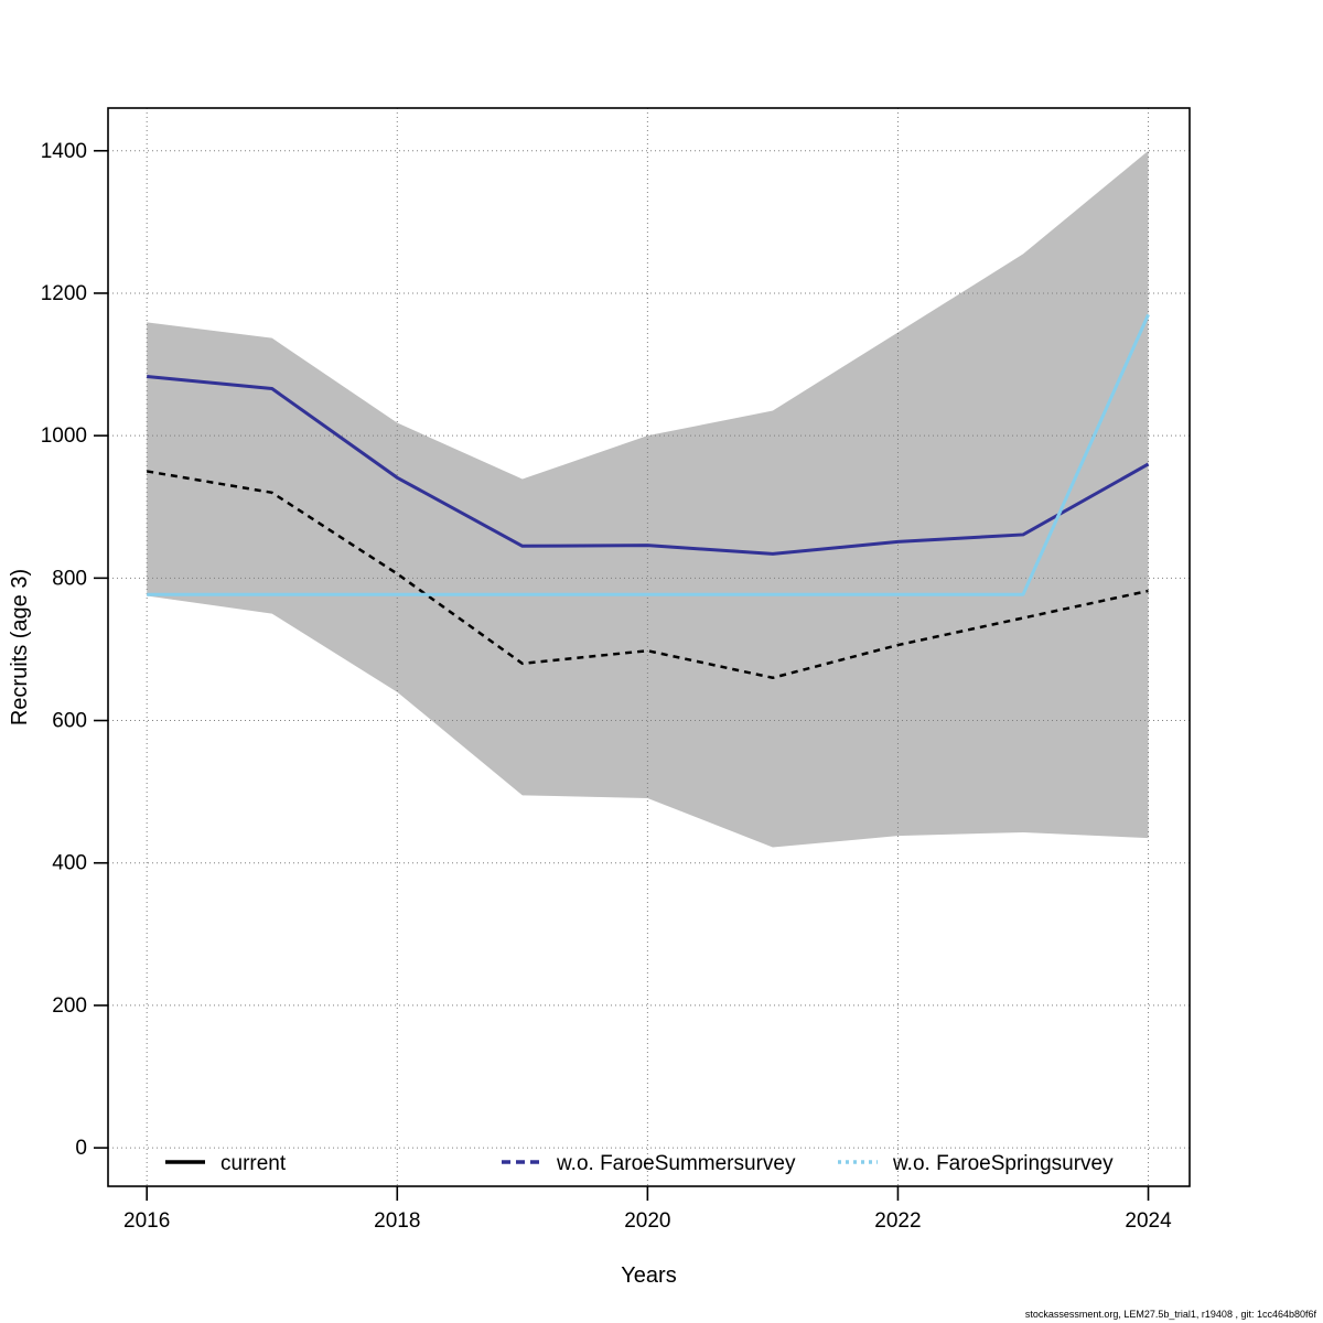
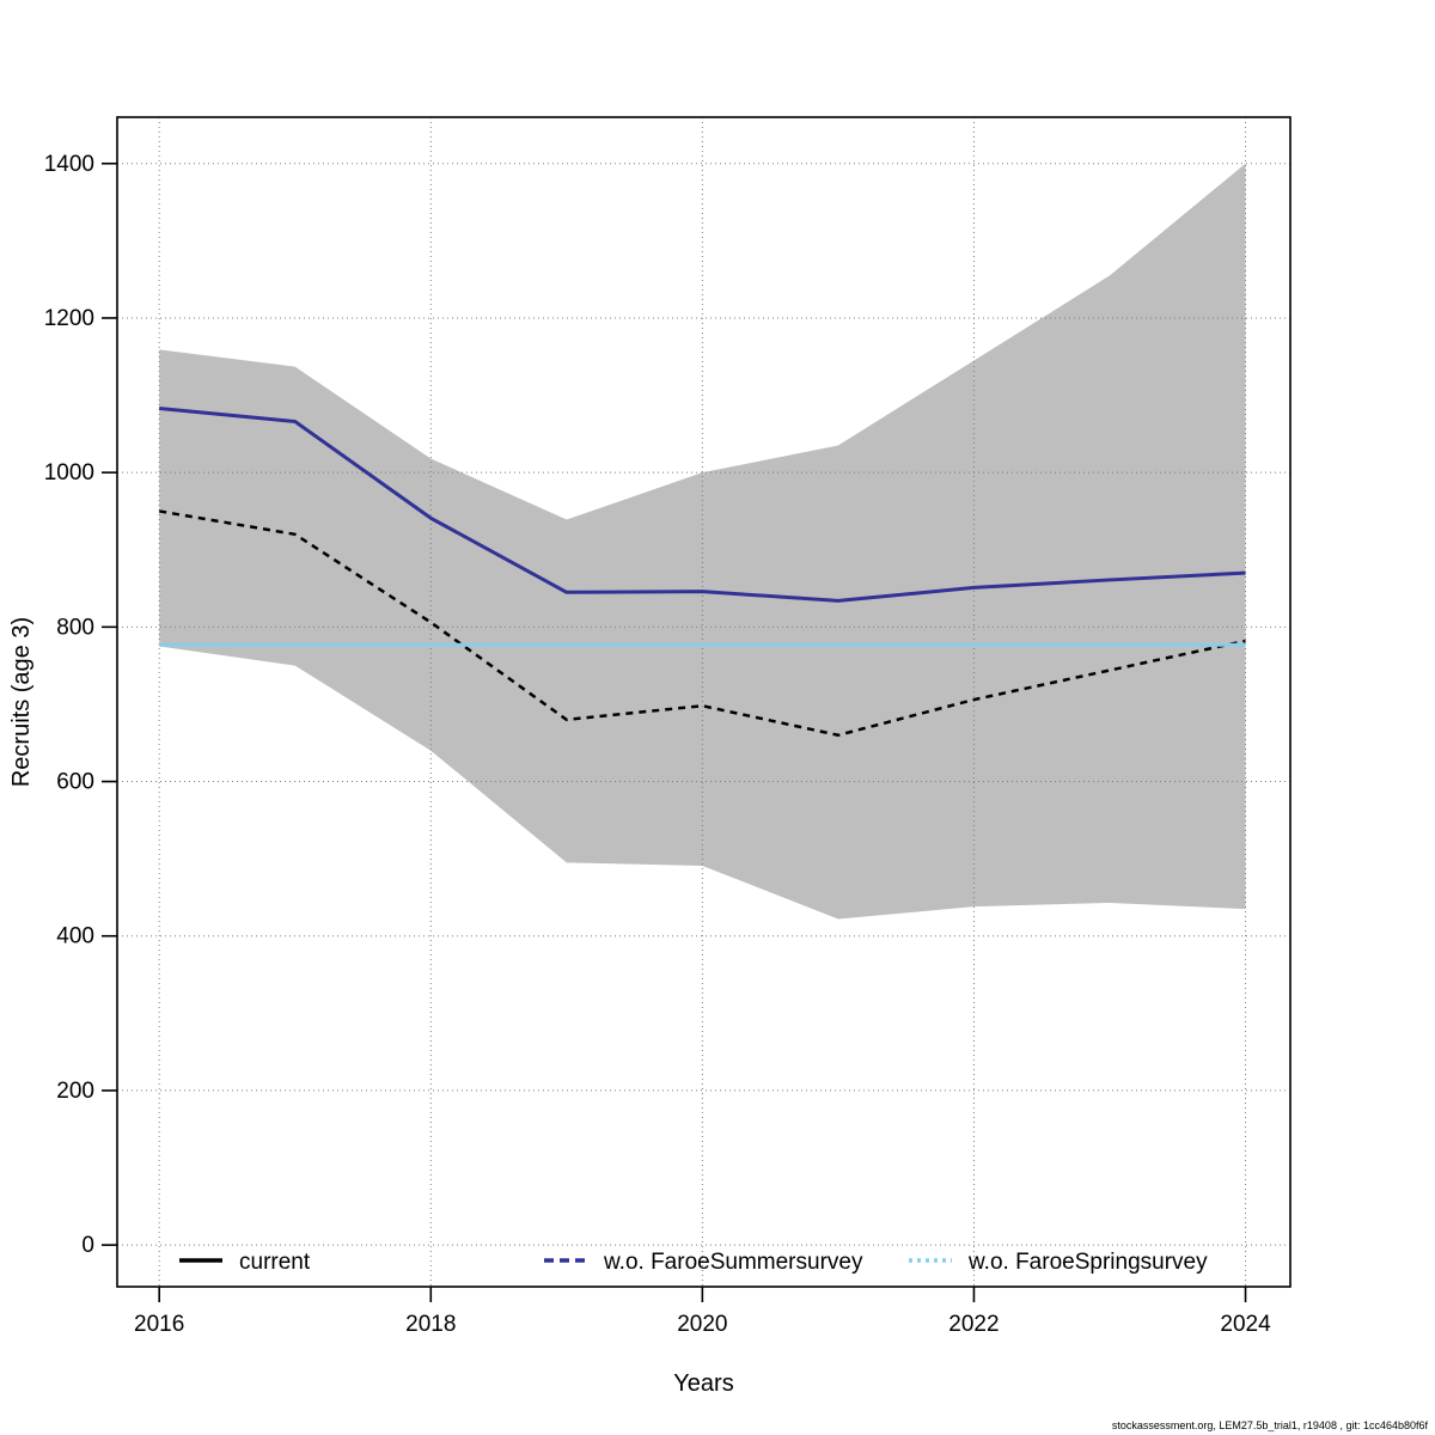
w.o. FaroeSummersurvey/2024: 960 -> 870
w.o. FaroeSpringsurvey/2024: 1170 -> 780
